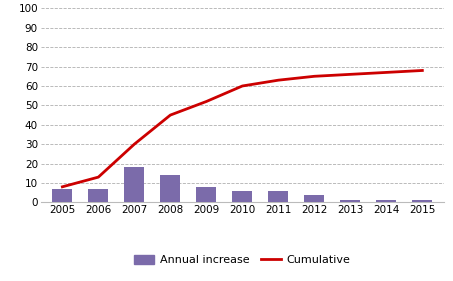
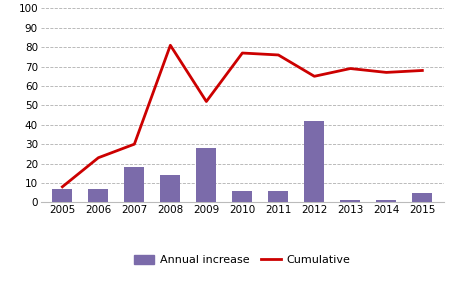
Cumulative/2006: 13 -> 23
Cumulative/2008: 45 -> 81
Annual increase/2009: 8 -> 28
Cumulative/2010: 60 -> 77
Cumulative/2011: 63 -> 76
Annual increase/2012: 4 -> 42
Cumulative/2013: 66 -> 69
Annual increase/2015: 1 -> 5
